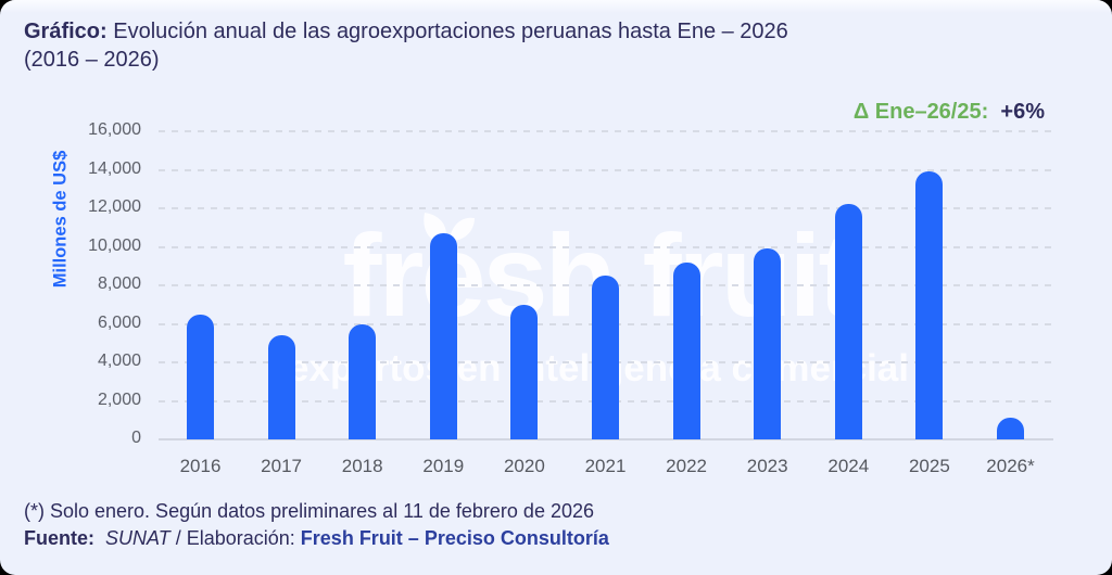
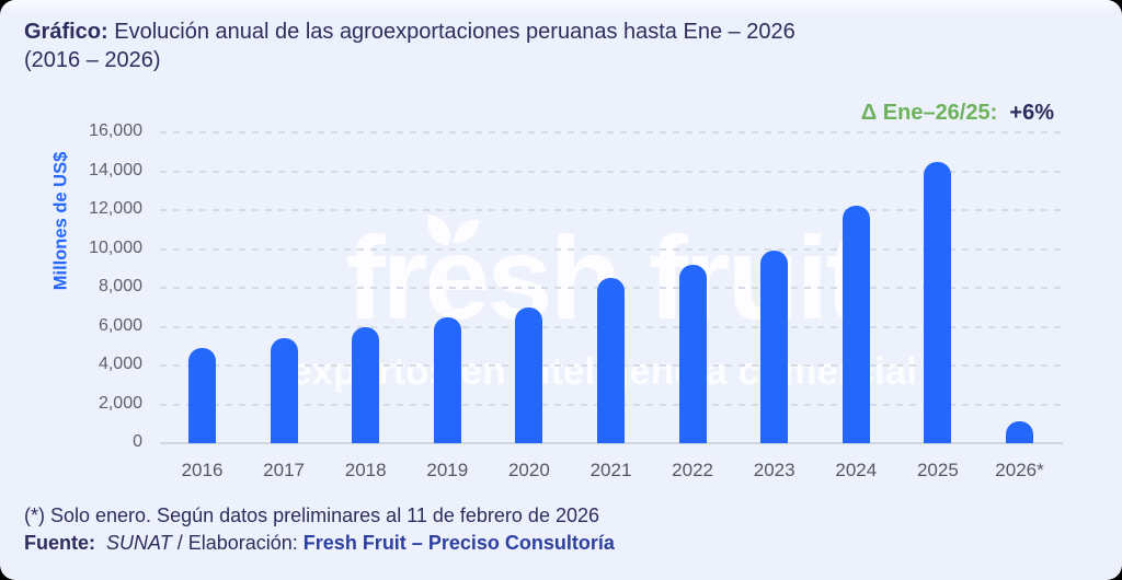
2016: 6500 -> 4900
2019: 10700 -> 6500
2025: 13900 -> 14500
